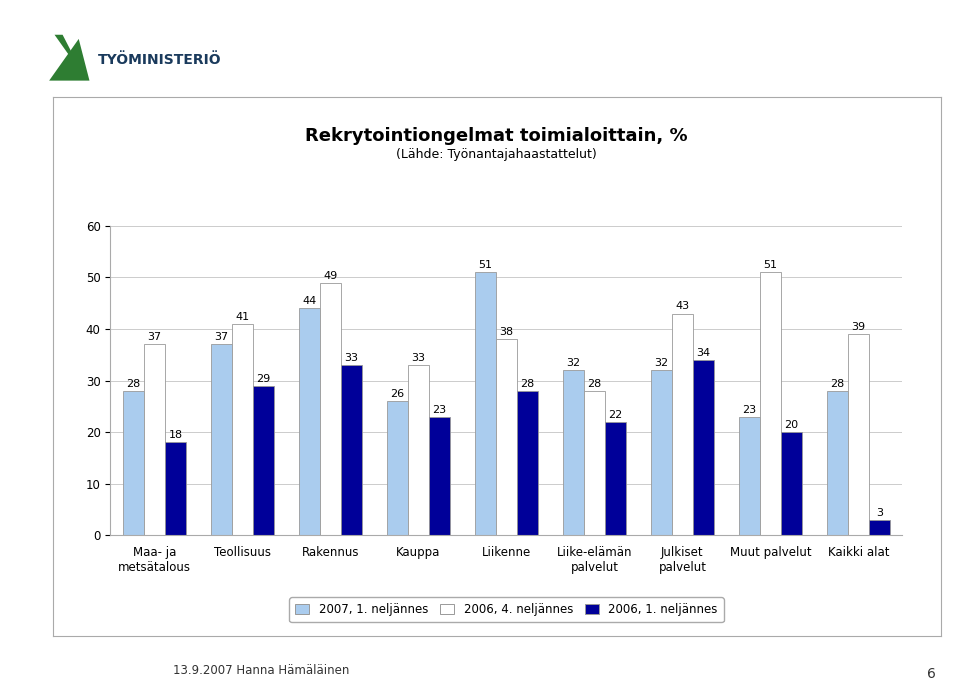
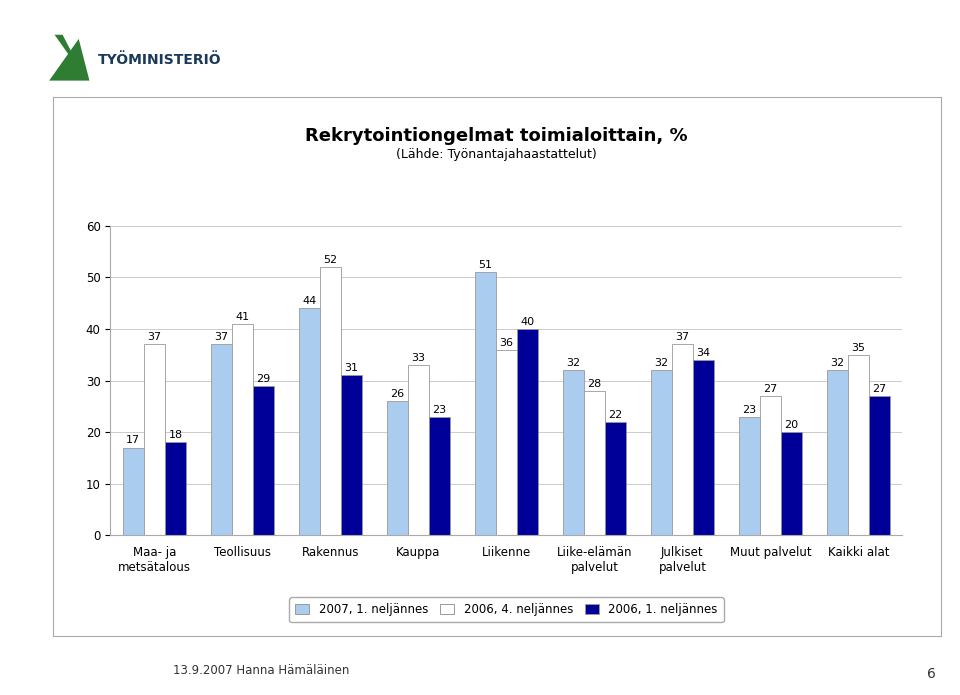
2007, 1. neljännes/Maa- ja metsätalous: 28 -> 17
2006, 4. neljännes/Rakennus: 49 -> 52
2006, 1. neljännes/Rakennus: 33 -> 31
2006, 4. neljännes/Liikenne: 38 -> 36
2006, 1. neljännes/Liikenne: 28 -> 40
2006, 4. neljännes/Julkiset palvelut: 43 -> 37
2006, 4. neljännes/Muut palvelut: 51 -> 27
2007, 1. neljännes/Kaikki alat: 28 -> 32
2006, 4. neljännes/Kaikki alat: 39 -> 35
2006, 1. neljännes/Kaikki alat: 3 -> 27
